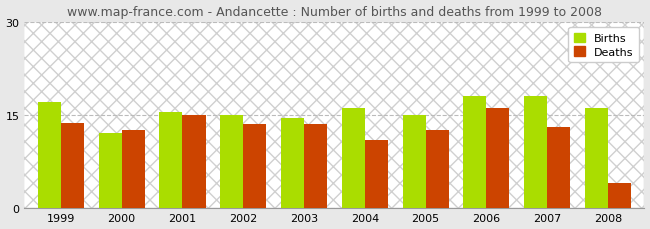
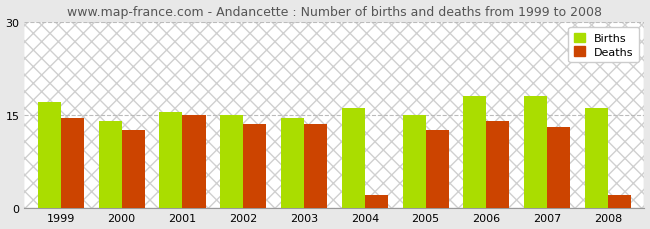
Deaths/1999: 13.6 -> 14.5
Births/2000: 12.0 -> 14.0
Deaths/2004: 11.0 -> 2.0
Deaths/2006: 16.0 -> 14.0
Deaths/2008: 4.0 -> 2.0
